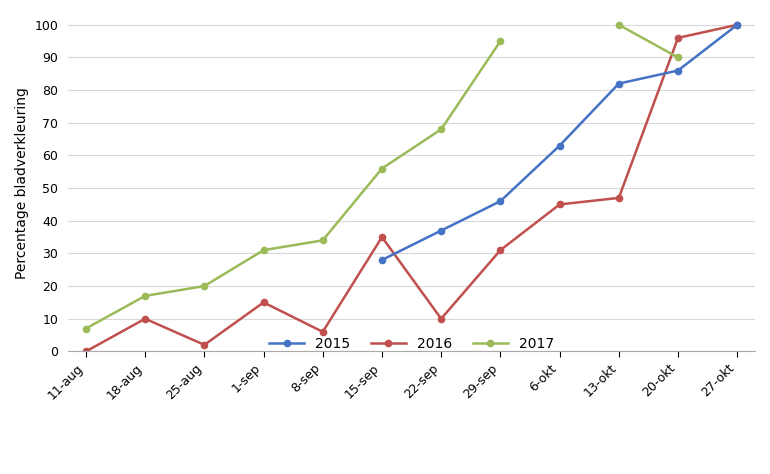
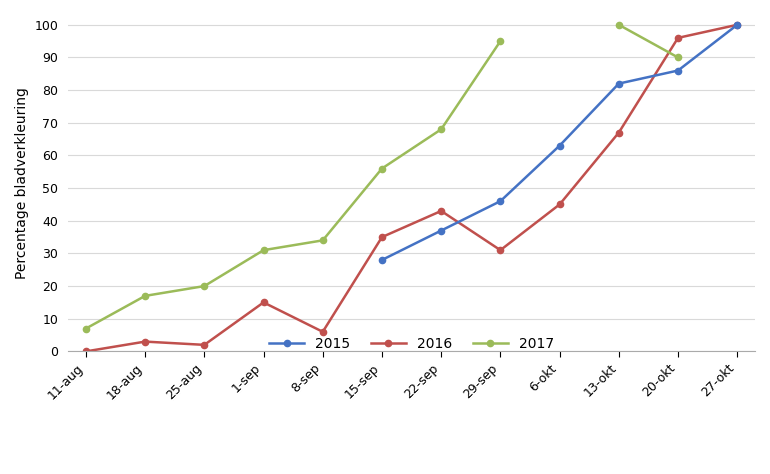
2016/18-aug: 10 -> 3
2016/22-sep: 10 -> 43
2016/13-okt: 47 -> 67
